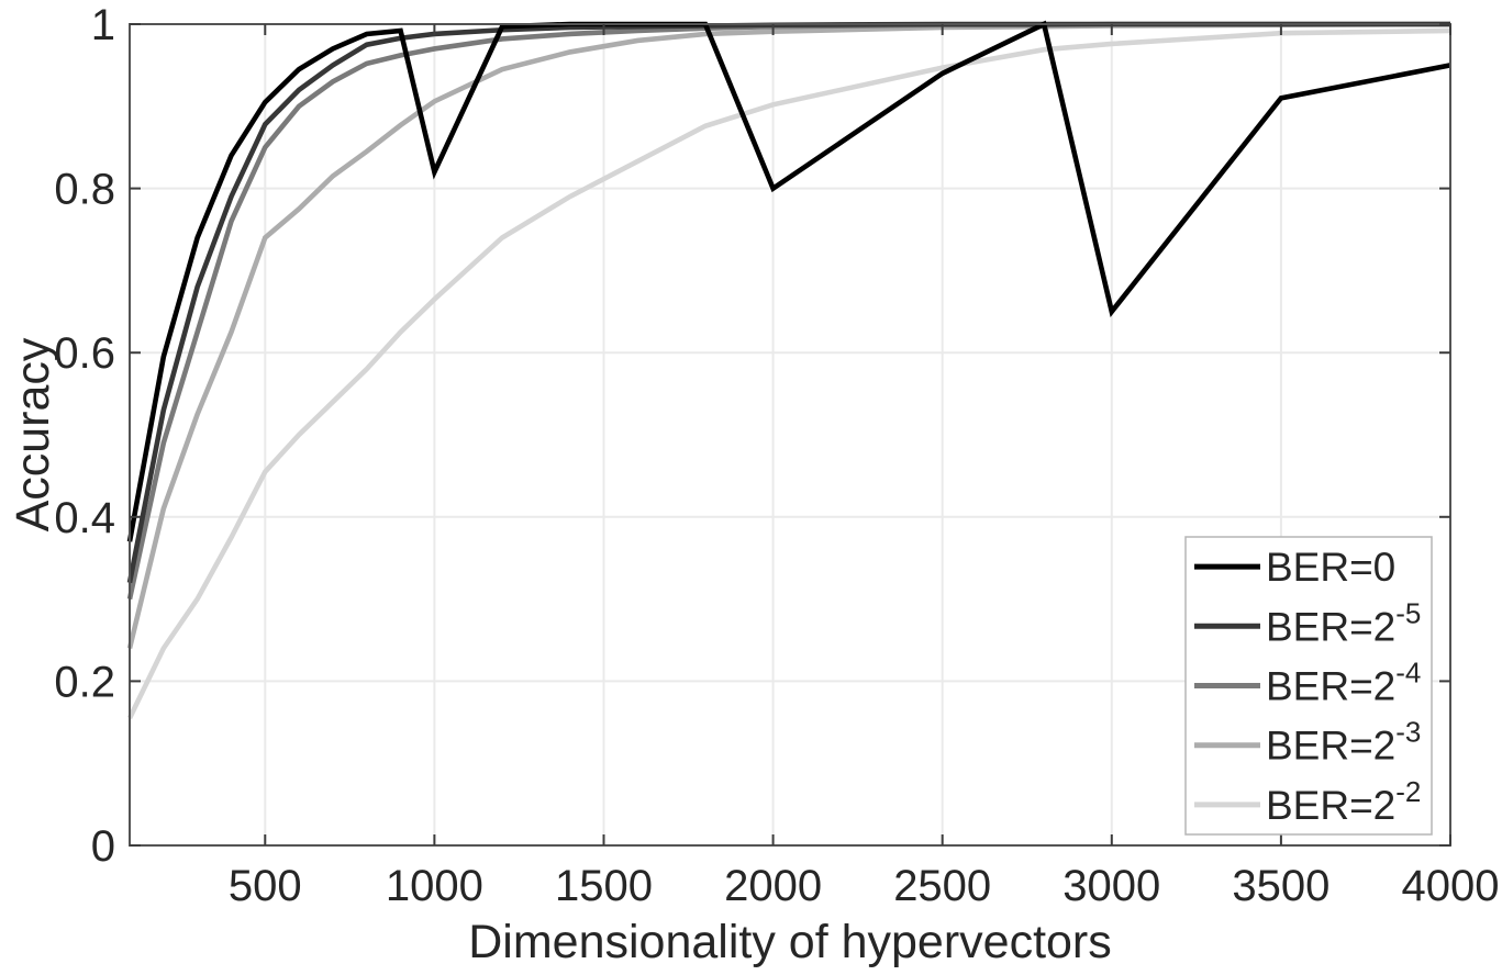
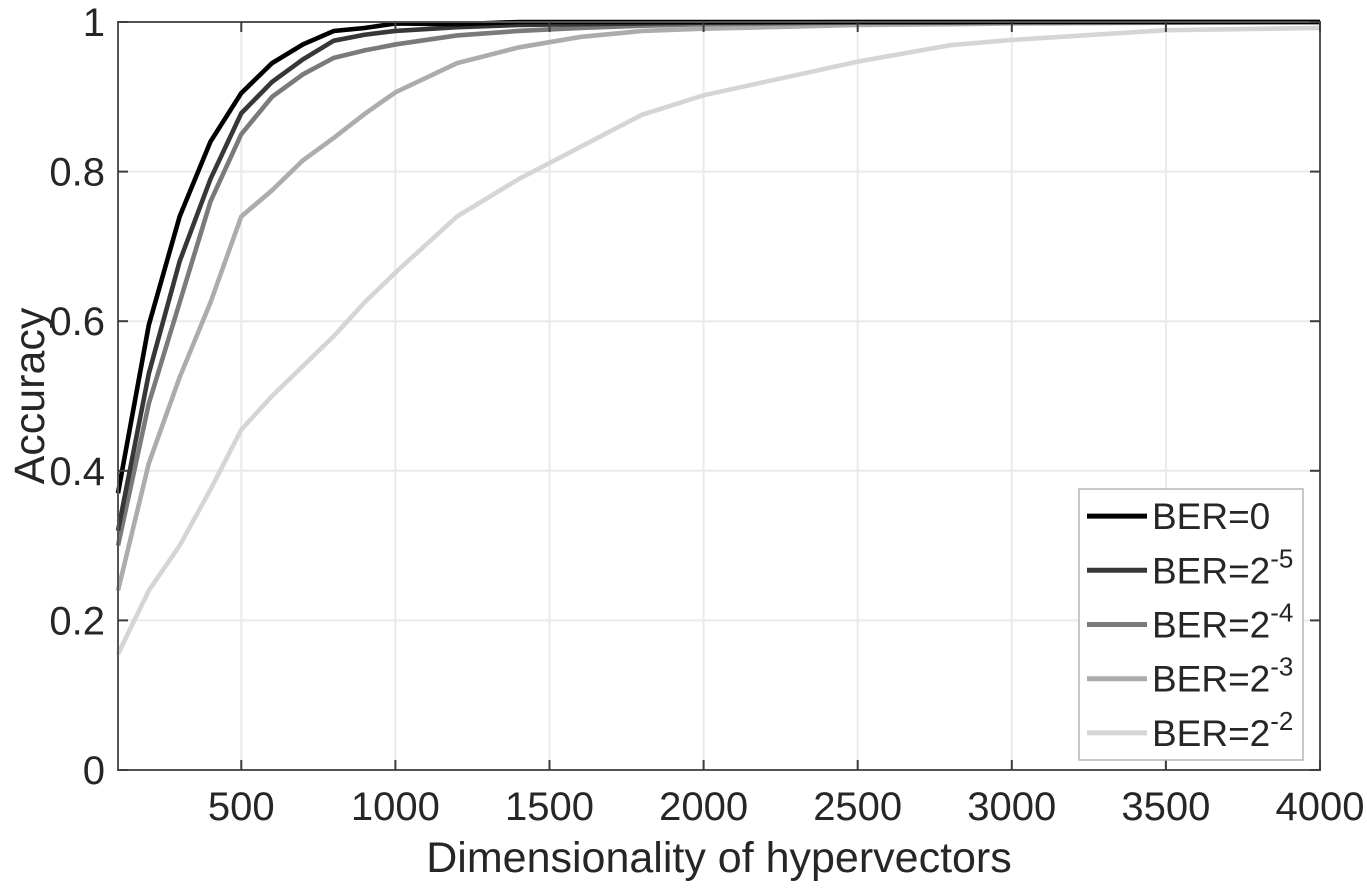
BER=0/1000: 0.82 -> 1.00
BER=0/2000: 0.80 -> 1.00
BER=0/2500: 0.94 -> 1.00
BER=0/3000: 0.65 -> 1.00
BER=0/3500: 0.91 -> 1.00
BER=0/4000: 0.95 -> 1.00
